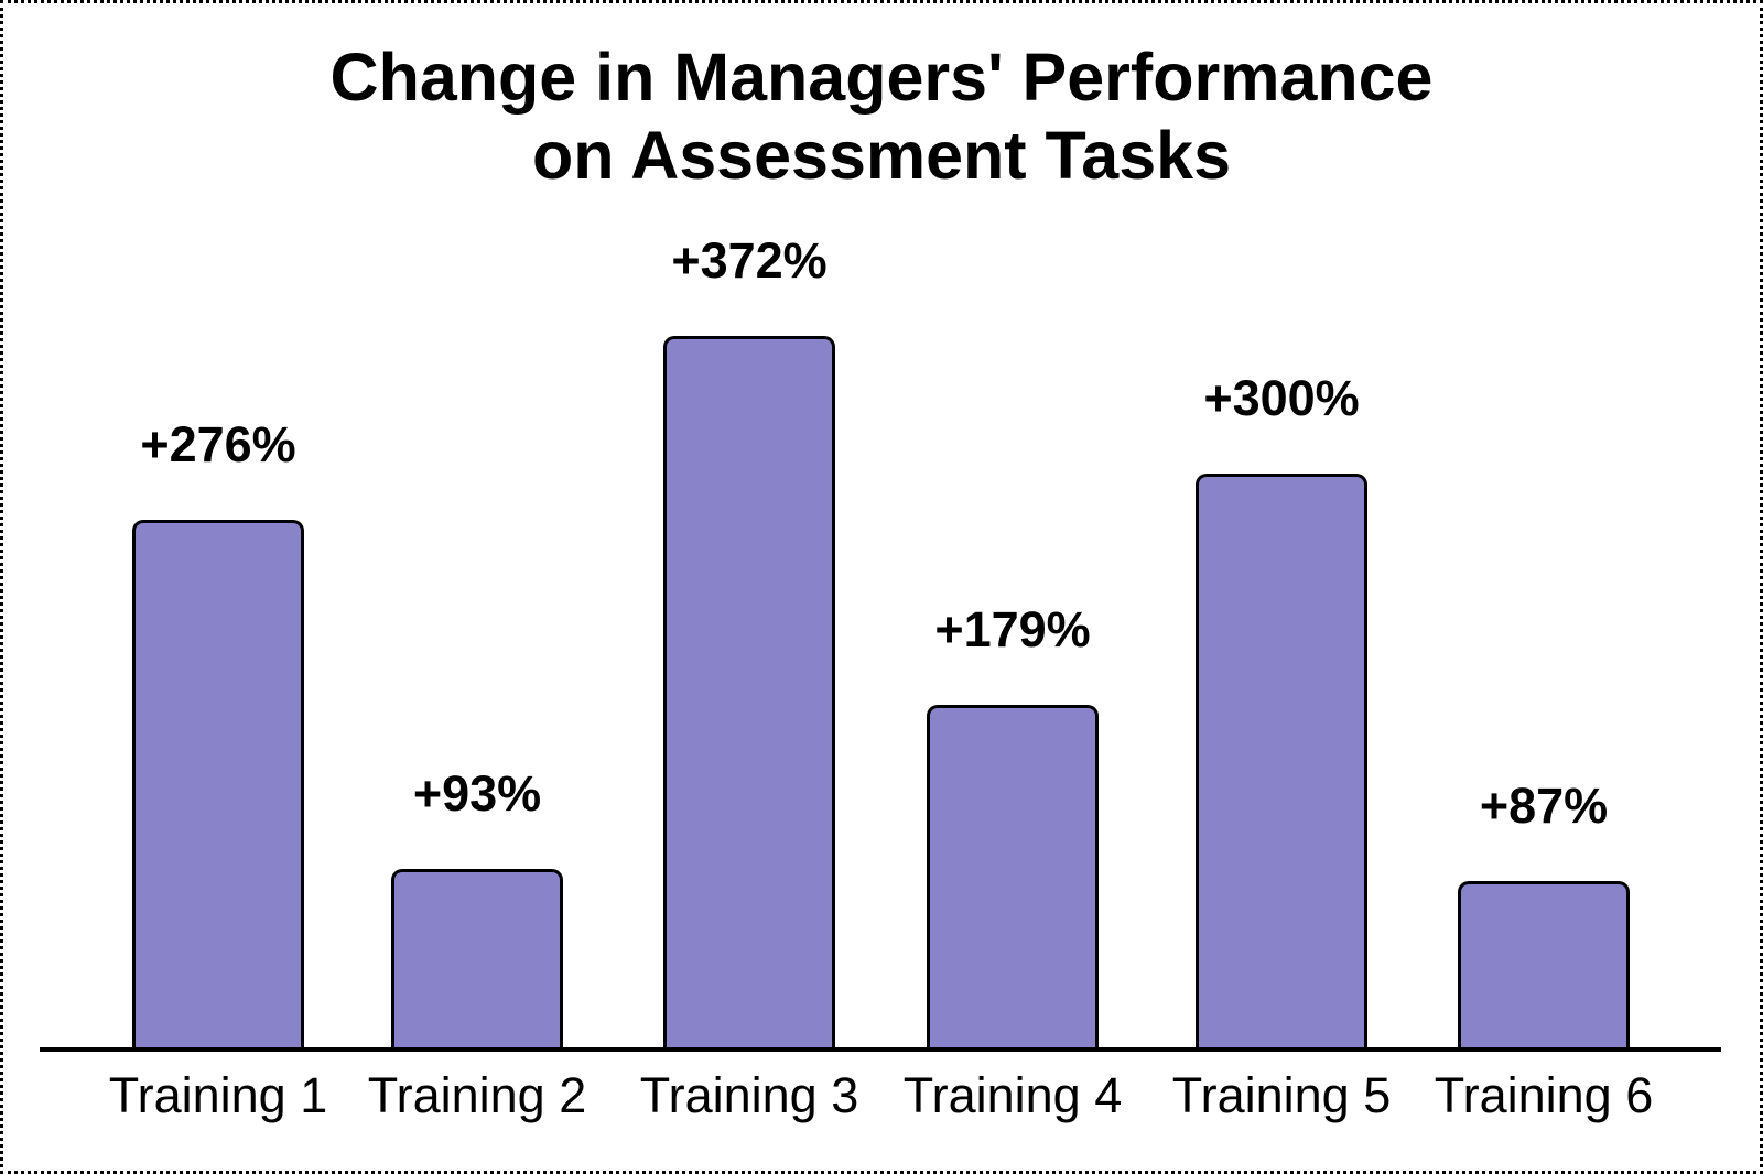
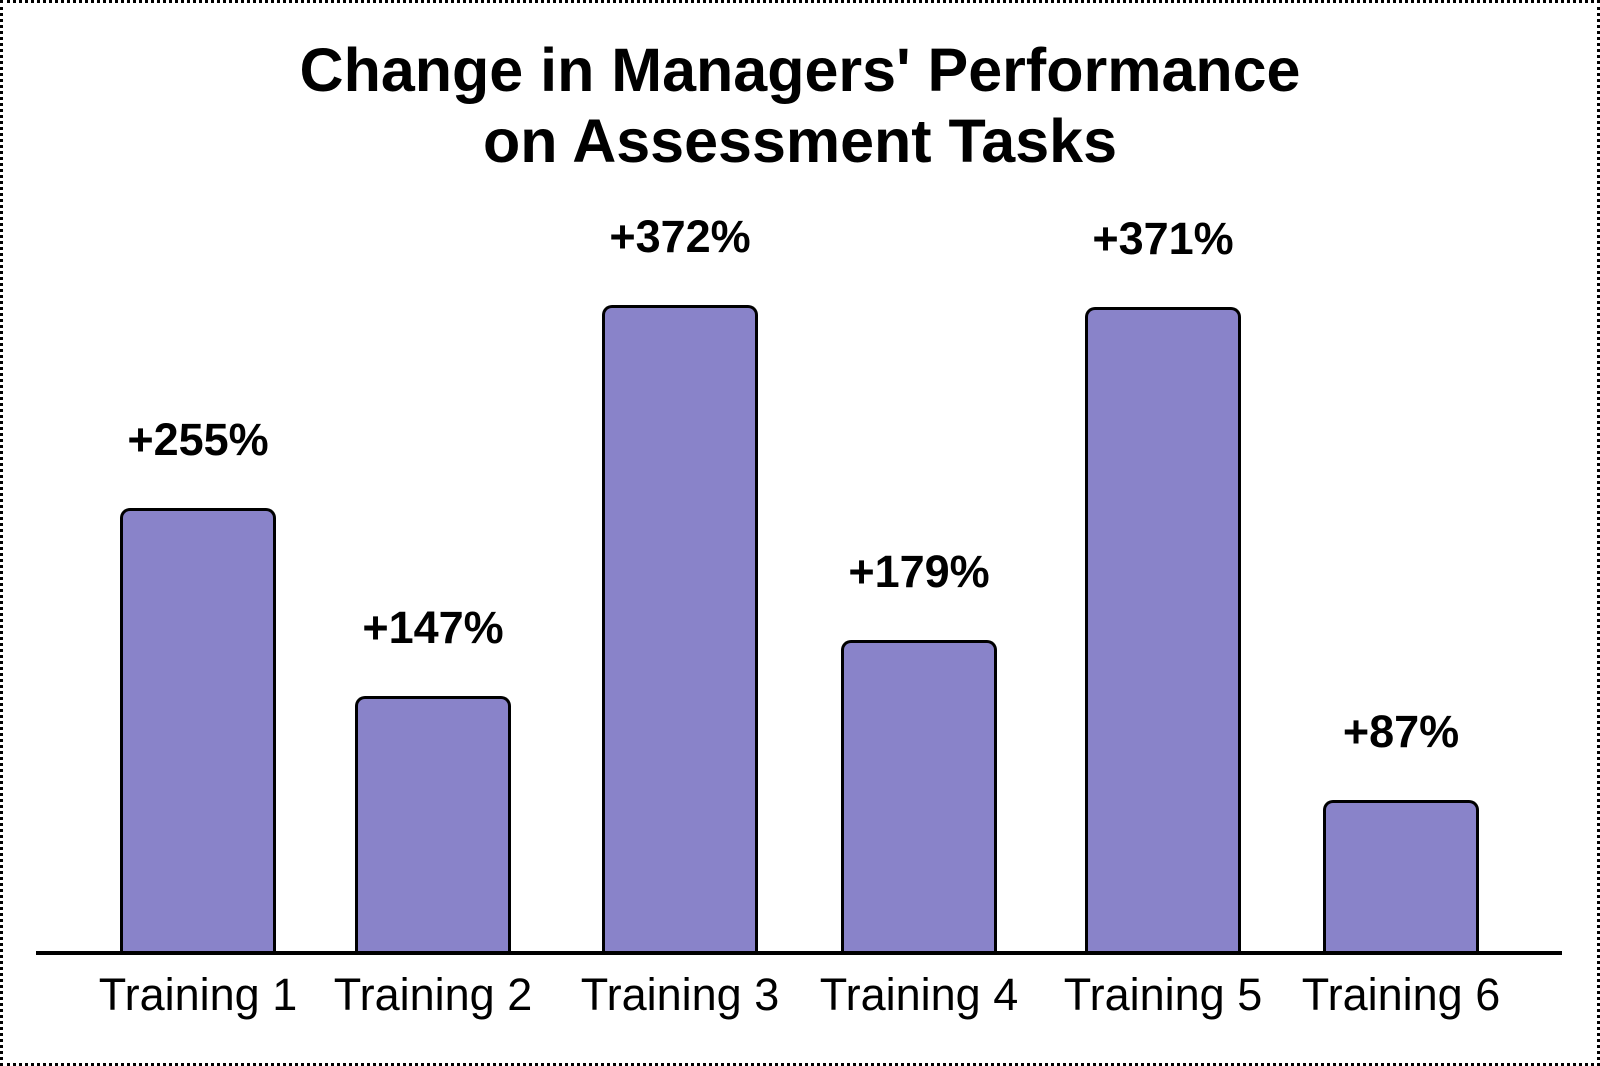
Training 1: +276% -> +255%
Training 2: +93% -> +147%
Training 5: +300% -> +371%
